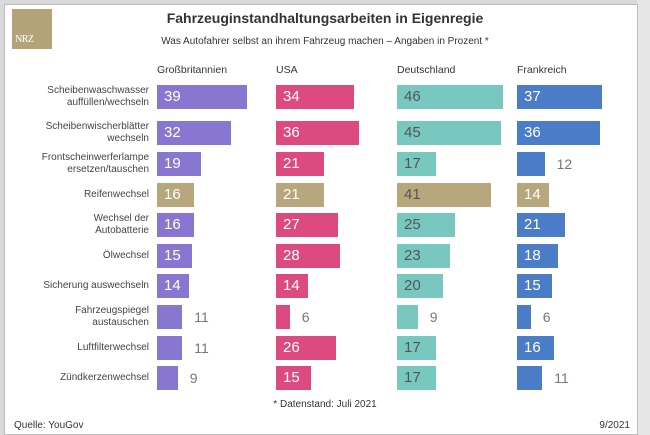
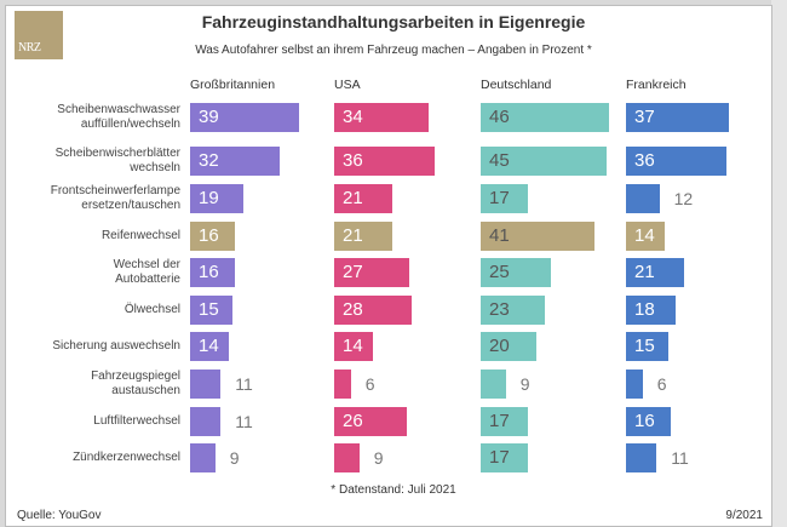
USA/Zündkerzenwechsel: 15 -> 9
